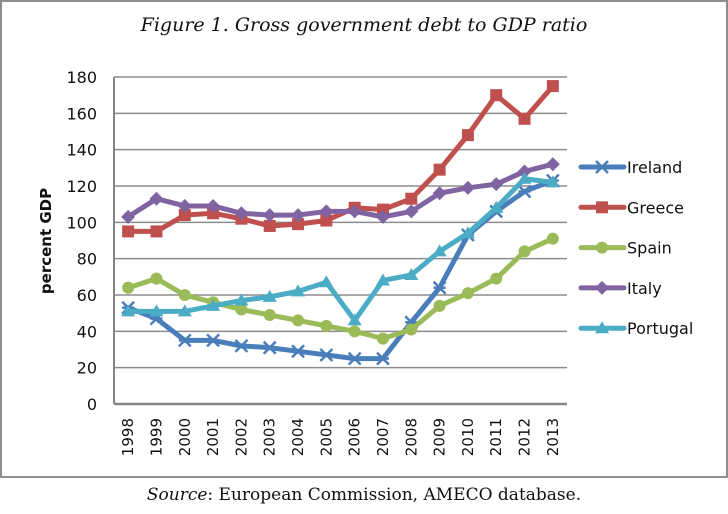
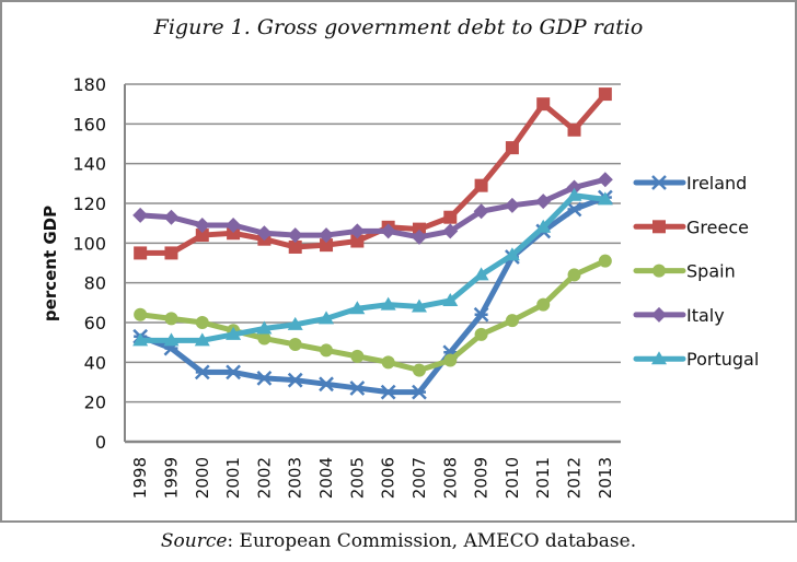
Italy/1998: 103 -> 114
Spain/1999: 69 -> 62
Portugal/2006: 46 -> 69
